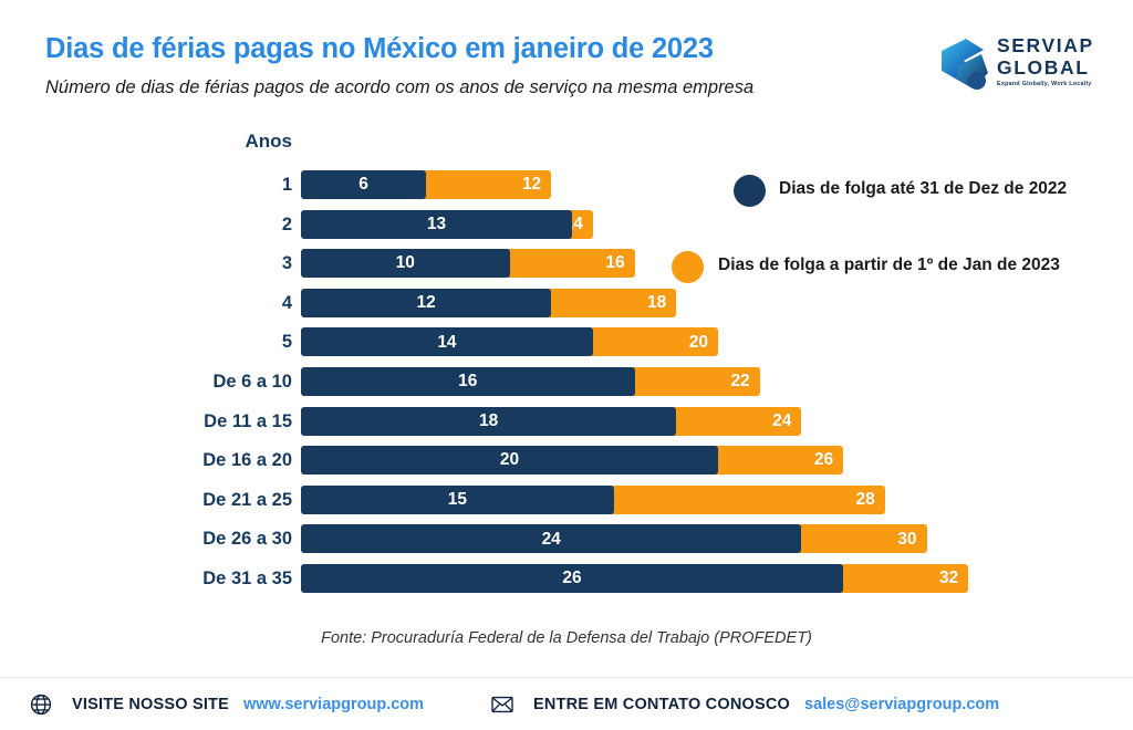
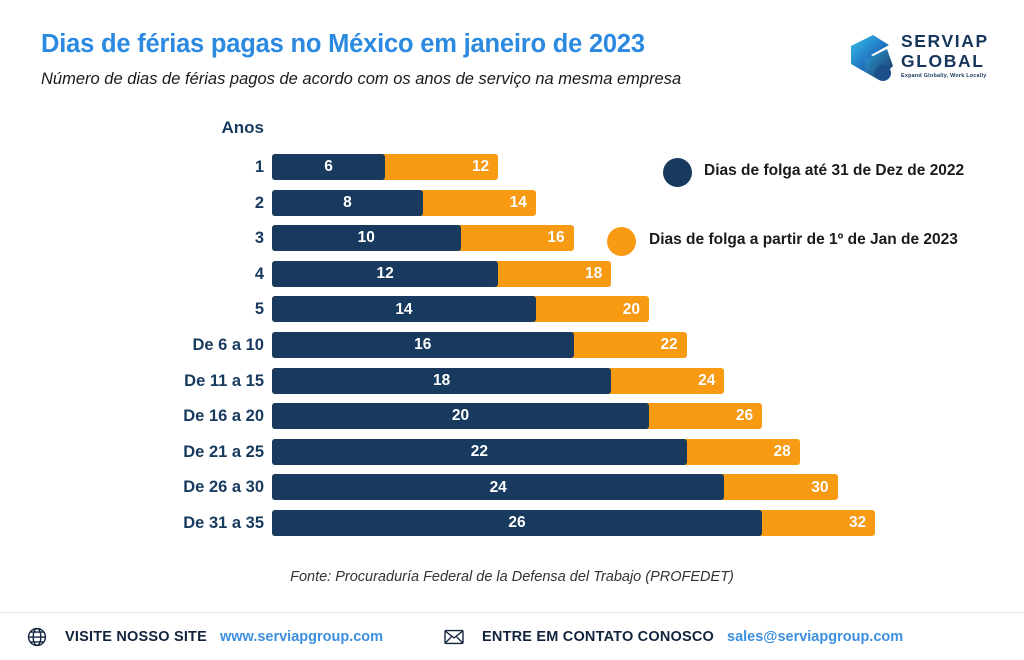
Dias de folga até 31 de Dez de 2022/2: 13 -> 8
Dias de folga até 31 de Dez de 2022/De 21 a 25: 15 -> 22
